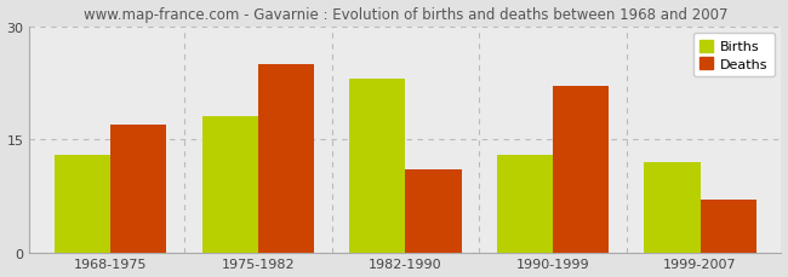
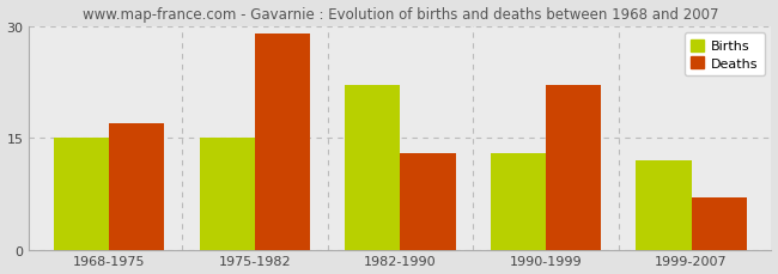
Births/1968-1975: 13 -> 15
Births/1975-1982: 18 -> 15
Deaths/1975-1982: 25 -> 29
Births/1982-1990: 23 -> 22
Deaths/1982-1990: 11 -> 13
